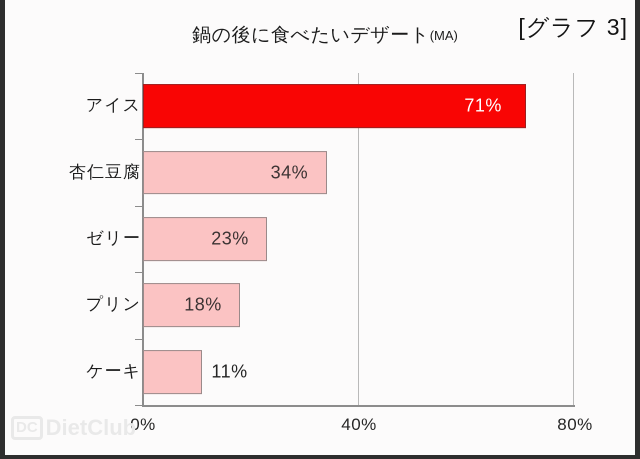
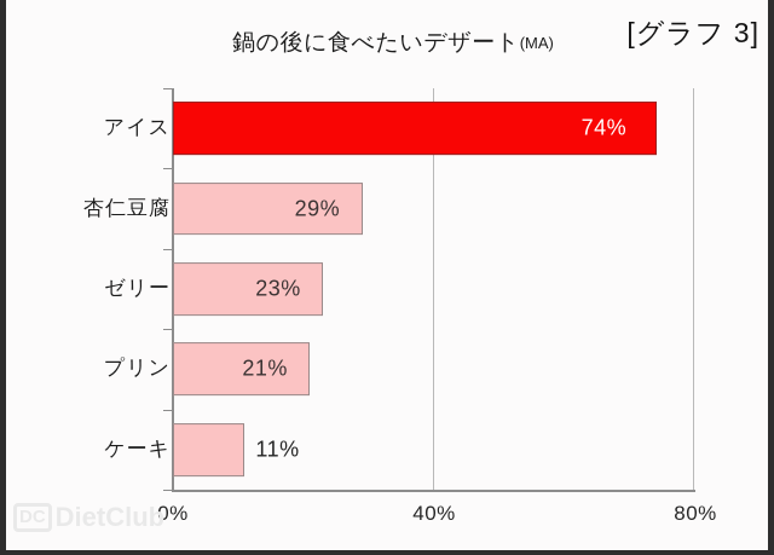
アイス: 71% -> 74%
杏仁豆腐: 34% -> 29%
プリン: 18% -> 21%
